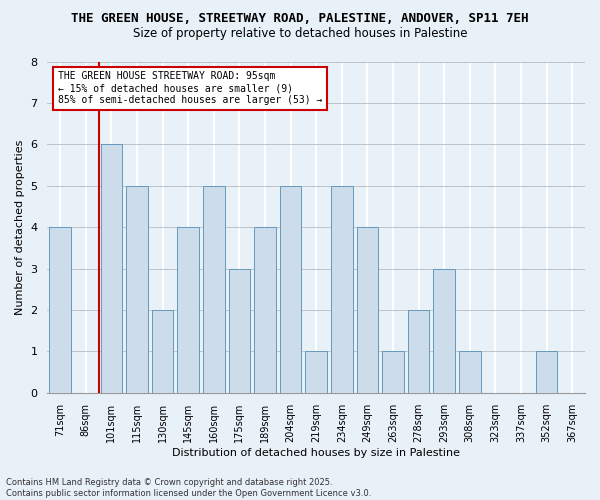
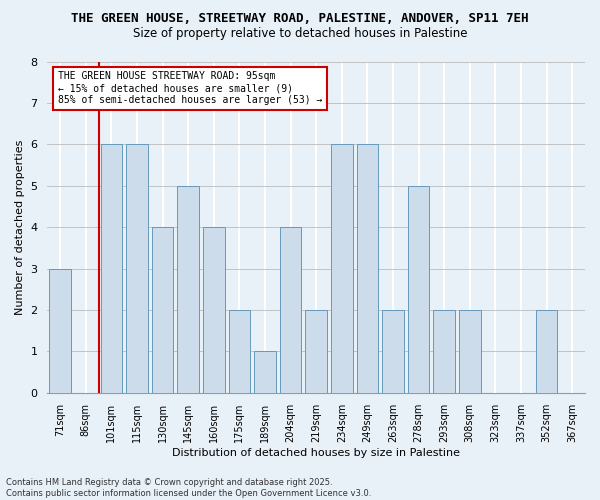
71sqm: 4 -> 3
115sqm: 5 -> 6
130sqm: 2 -> 4
145sqm: 4 -> 5
160sqm: 5 -> 4
175sqm: 3 -> 2
189sqm: 4 -> 1
204sqm: 5 -> 4
219sqm: 1 -> 2
234sqm: 5 -> 6
249sqm: 4 -> 6
263sqm: 1 -> 2
278sqm: 2 -> 5
293sqm: 3 -> 2
308sqm: 1 -> 2
352sqm: 1 -> 2
